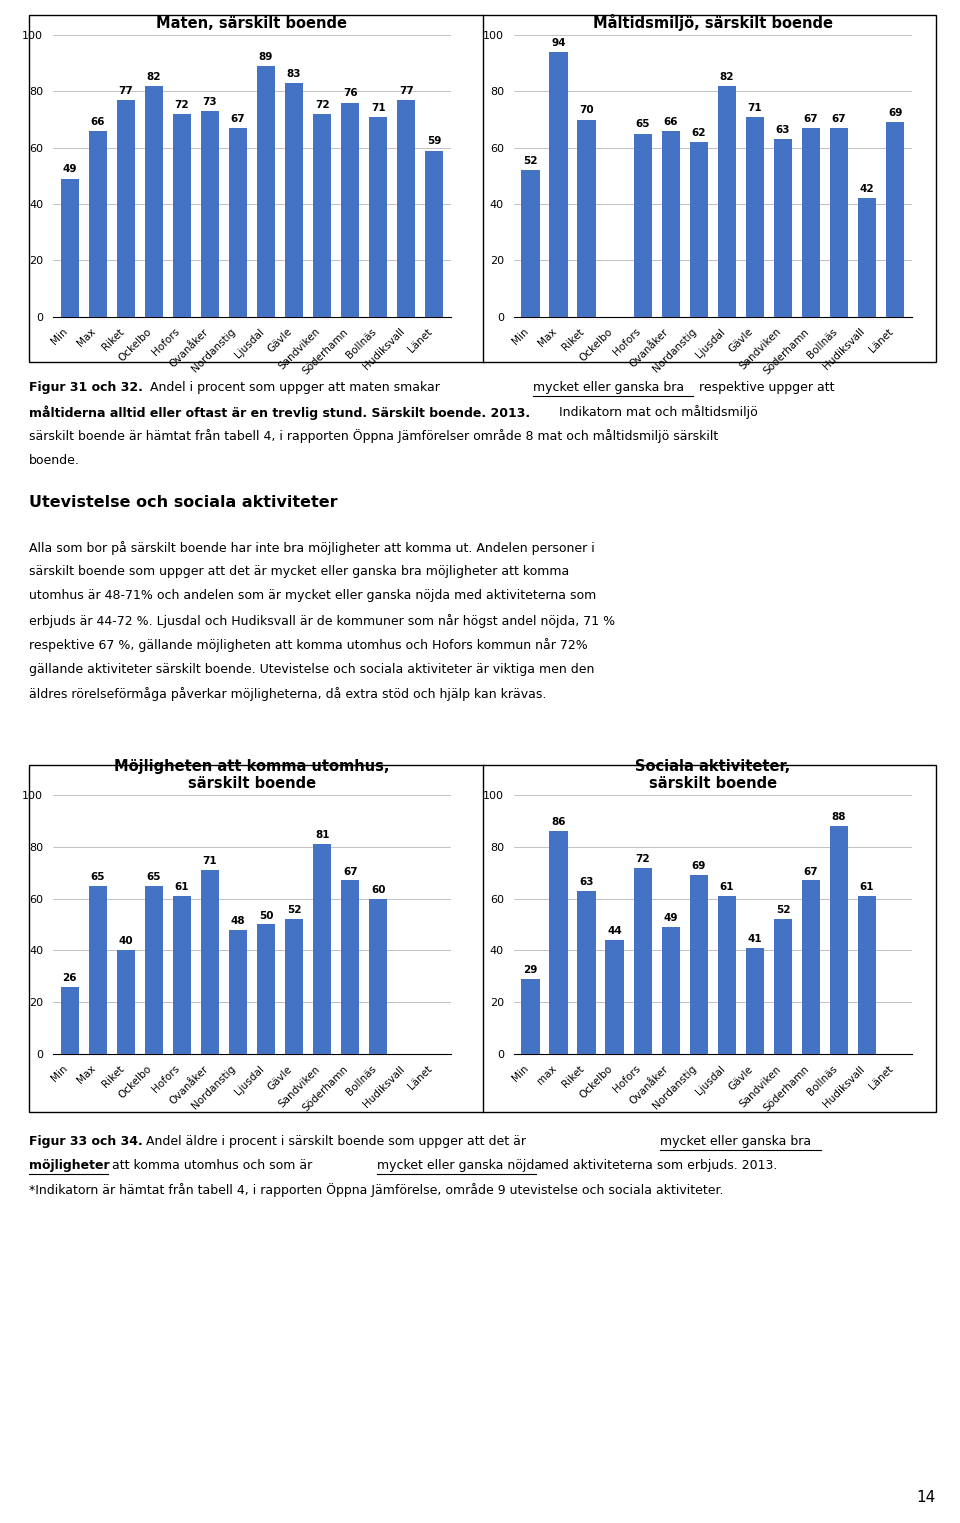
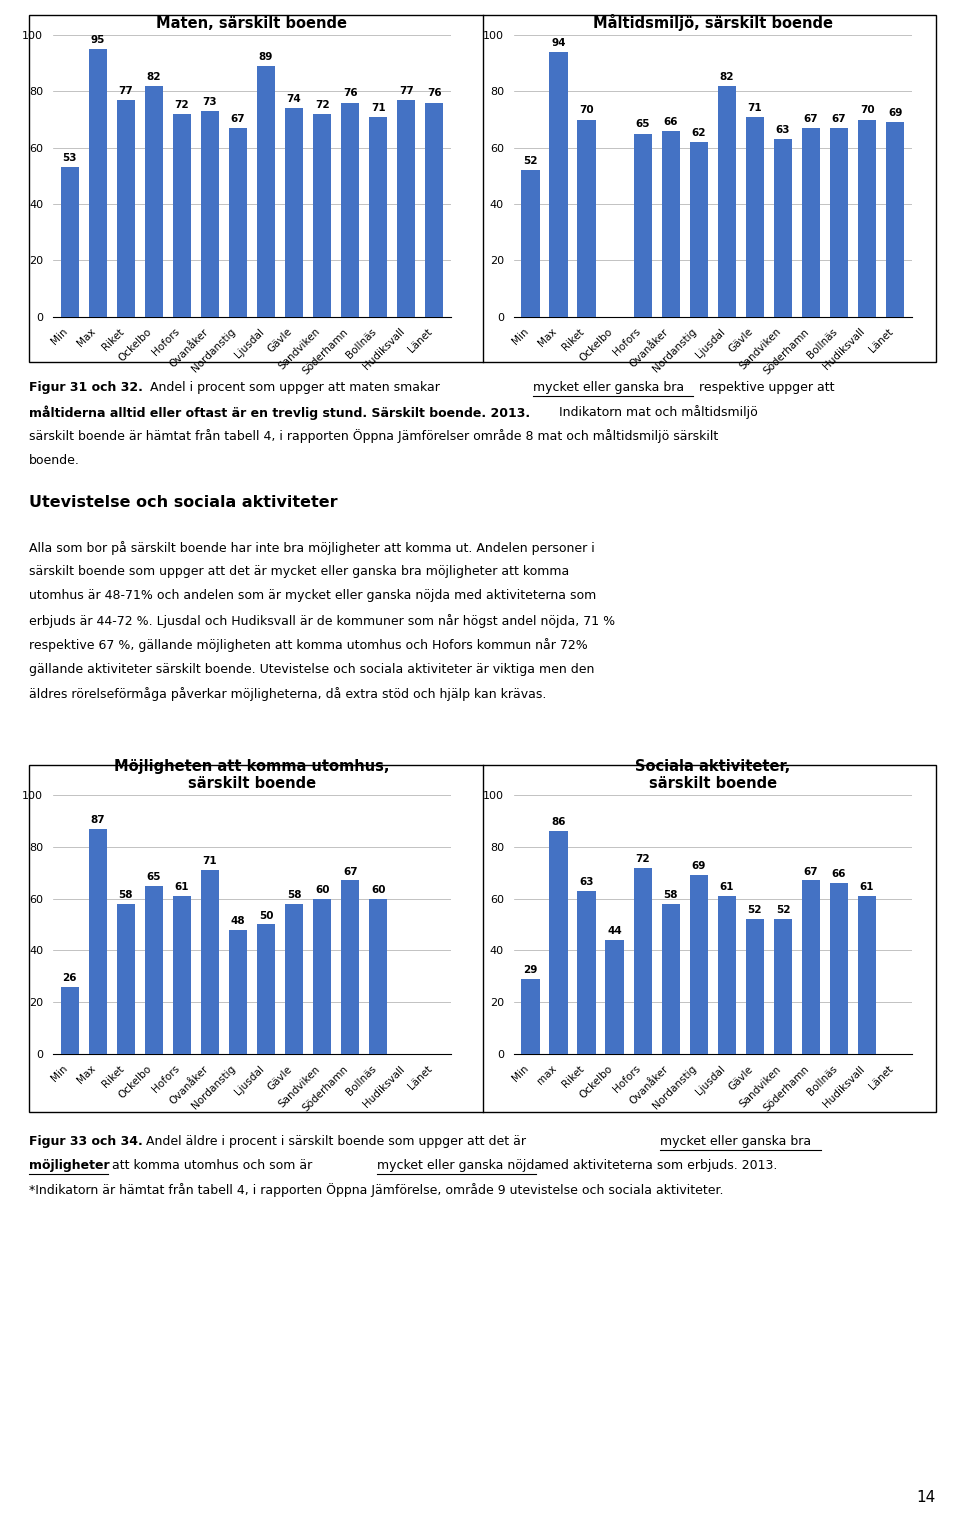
Maten, särskilt boende/Min: 49 -> 53
Maten, särskilt boende/Max: 66 -> 95
Maten, särskilt boende/Gävle: 83 -> 74
Maten, särskilt boende/Länet: 59 -> 76
Måltidsmiljö, särskilt boende/Hudiksvall: 42 -> 70
Möjligheten att komma utomhus, särskilt boende/Max: 65 -> 87
Möjligheten att komma utomhus, särskilt boende/Riket: 40 -> 58
Möjligheten att komma utomhus, särskilt boende/Gävle: 52 -> 58
Möjligheten att komma utomhus, särskilt boende/Sandviken: 81 -> 60
Sociala aktiviteter, särskilt boende/Ovanåker: 49 -> 58
Sociala aktiviteter, särskilt boende/Gävle: 41 -> 52
Sociala aktiviteter, särskilt boende/Bollnäs: 88 -> 66
